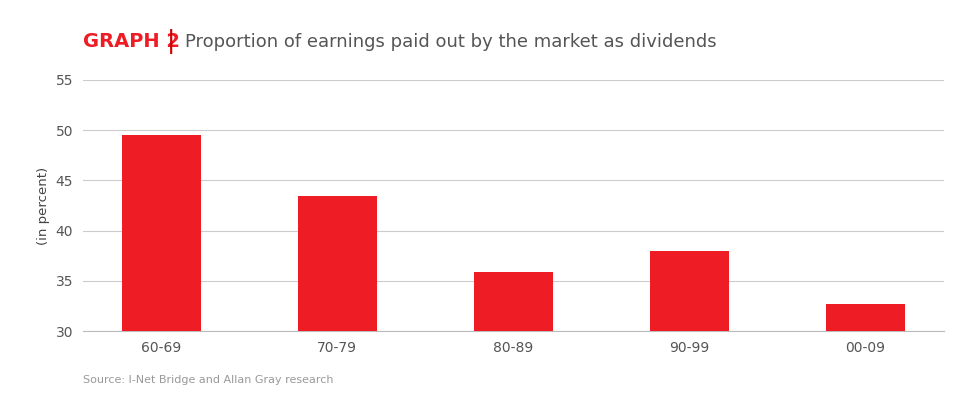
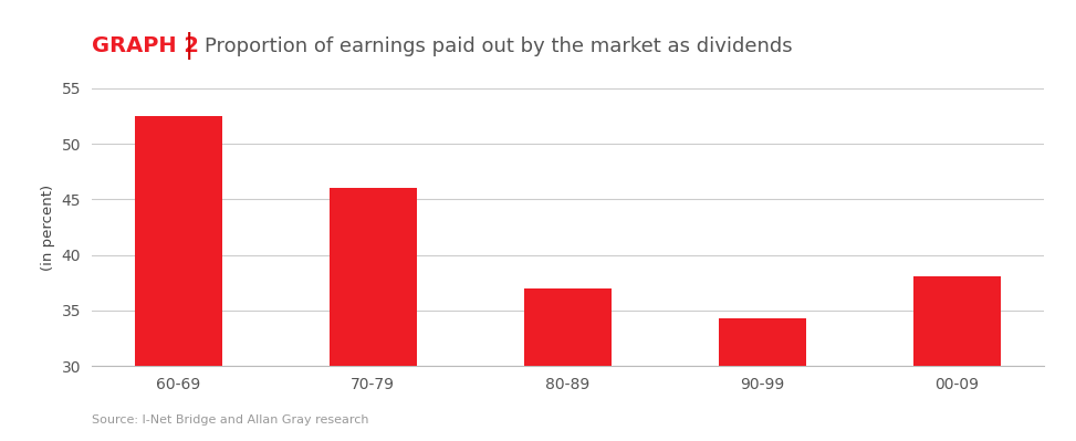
60-69: 49.5 -> 52.5
70-79: 43.4 -> 46.0
80-89: 35.9 -> 37.0
90-99: 38.0 -> 34.3
00-09: 32.7 -> 38.1
